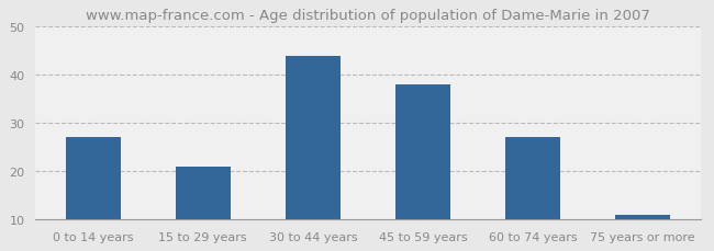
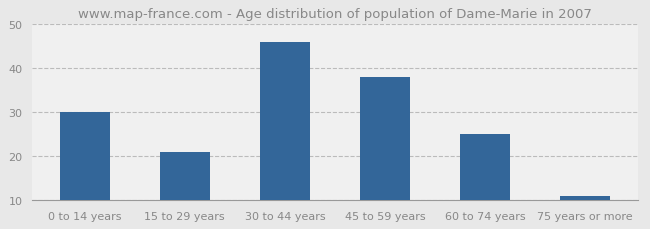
0 to 14 years: 27 -> 30
30 to 44 years: 44 -> 46
60 to 74 years: 27 -> 25
